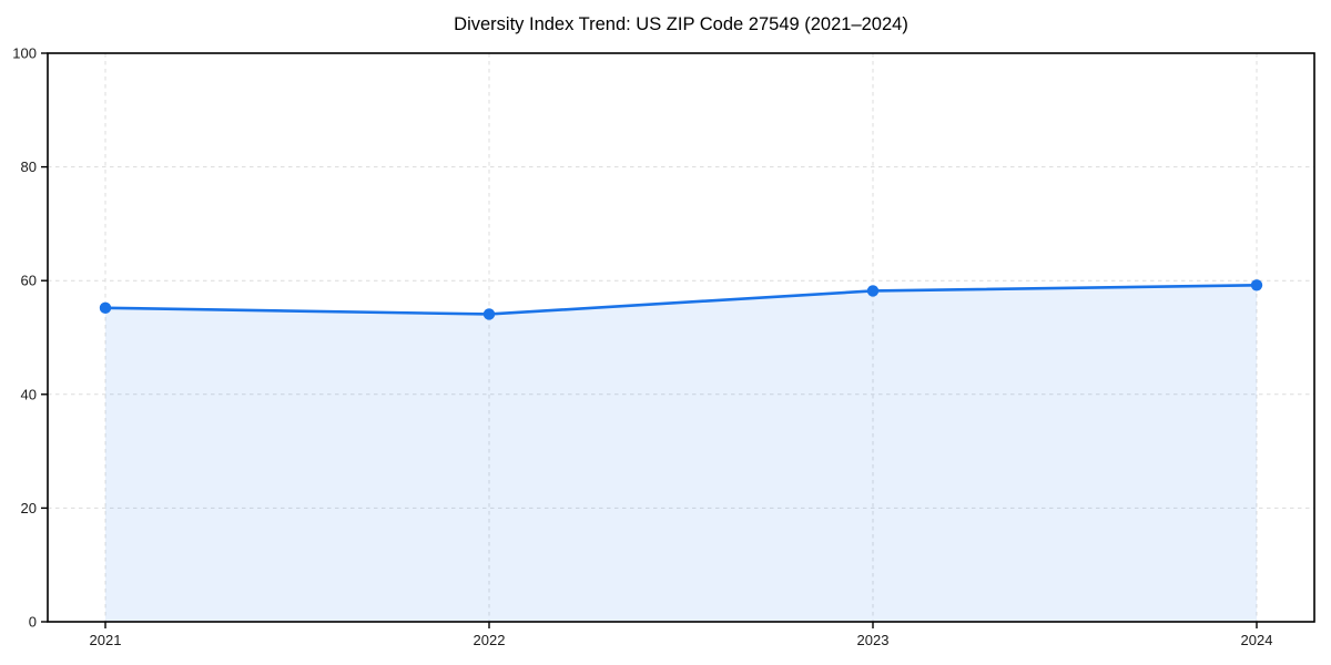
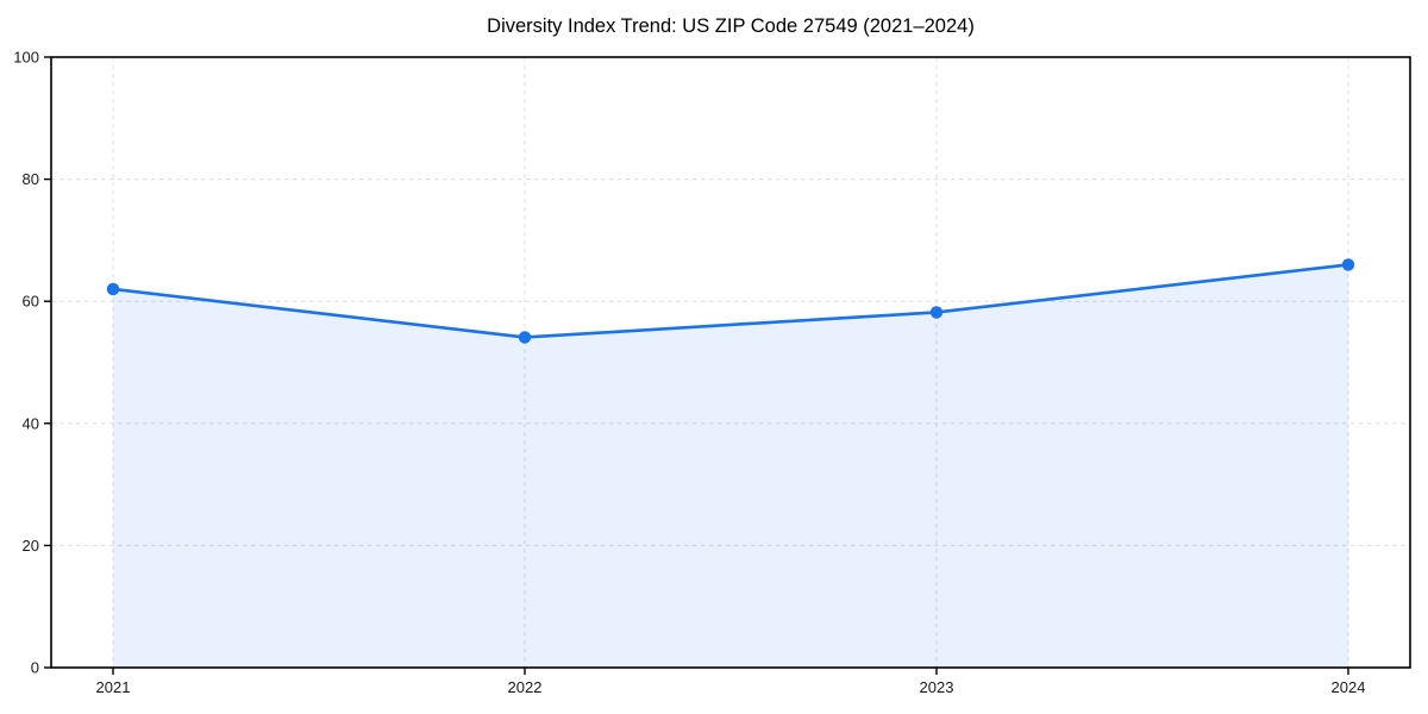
2021: 55 -> 62
2024: 59 -> 66
